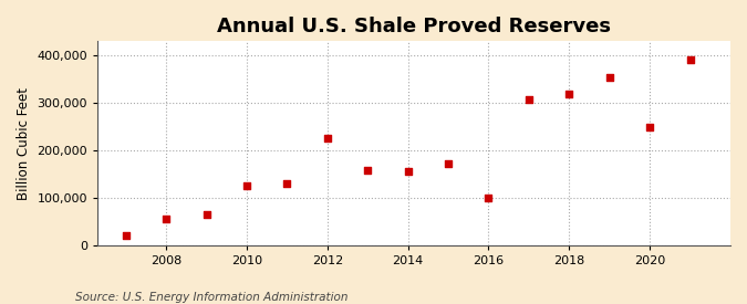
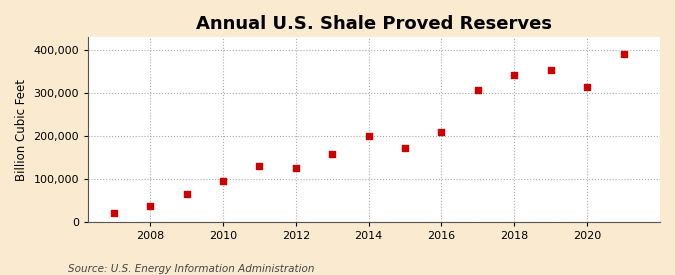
2008: 55,000 -> 36,000
2010: 125,000 -> 95,000
2012: 225,000 -> 125,000
2014: 155,000 -> 200,000
2016: 100,000 -> 210,000
2018: 320,000 -> 342,000
2020: 250,000 -> 315,000
